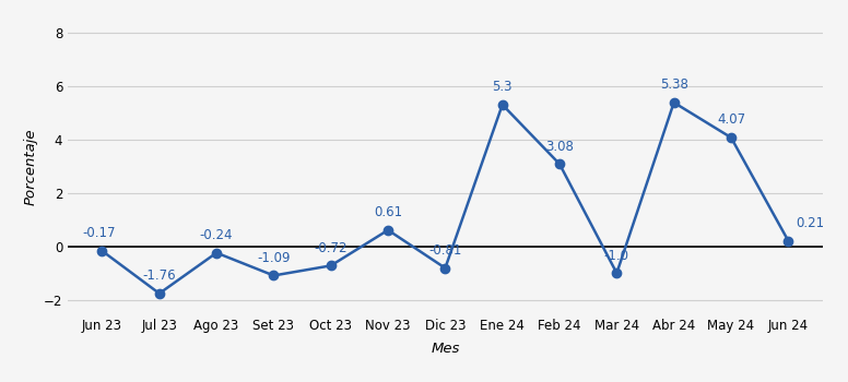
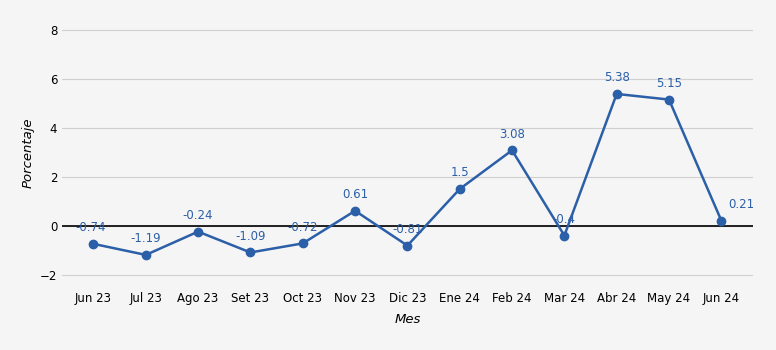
Jun 23: -0.17 -> -0.74
Jul 23: -1.76 -> -1.19
Ene 24: 5.3 -> 1.5
Mar 24: -1.0 -> -0.4
May 24: 4.07 -> 5.15
